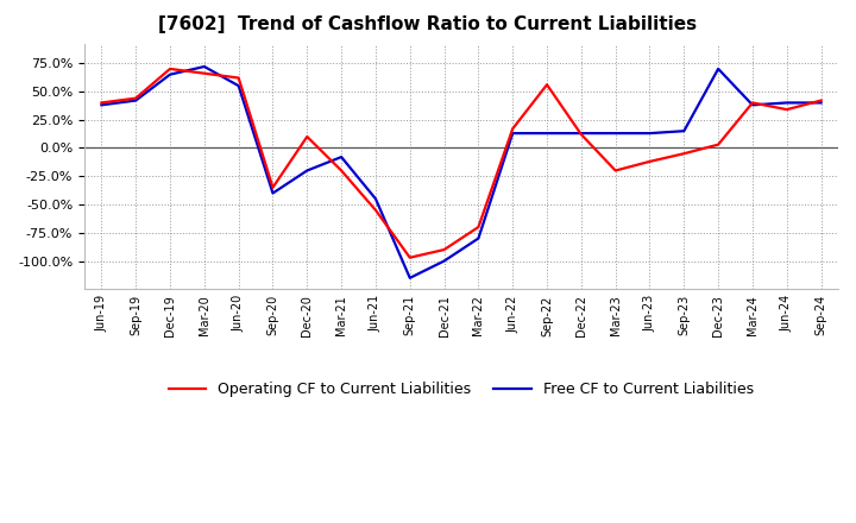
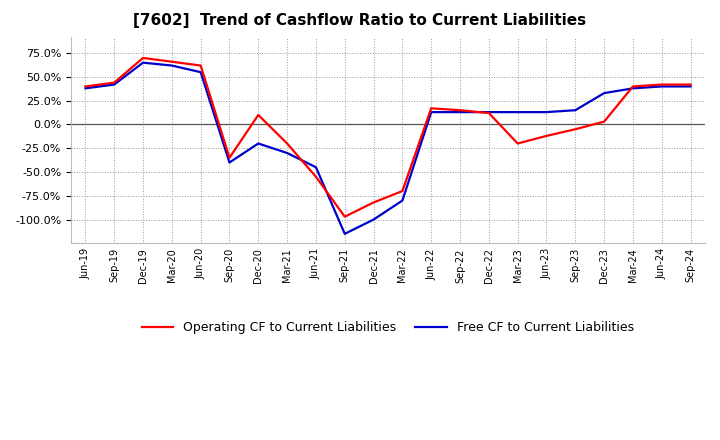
Free CF to Current Liabilities/Mar-20: 72% -> 62%
Free CF to Current Liabilities/Mar-21: -8% -> -30%
Operating CF to Current Liabilities/Dec-21: -90% -> -82%
Operating CF to Current Liabilities/Sep-22: 56% -> 15%
Free CF to Current Liabilities/Dec-23: 70% -> 33%
Operating CF to Current Liabilities/Jun-24: 34% -> 42%
